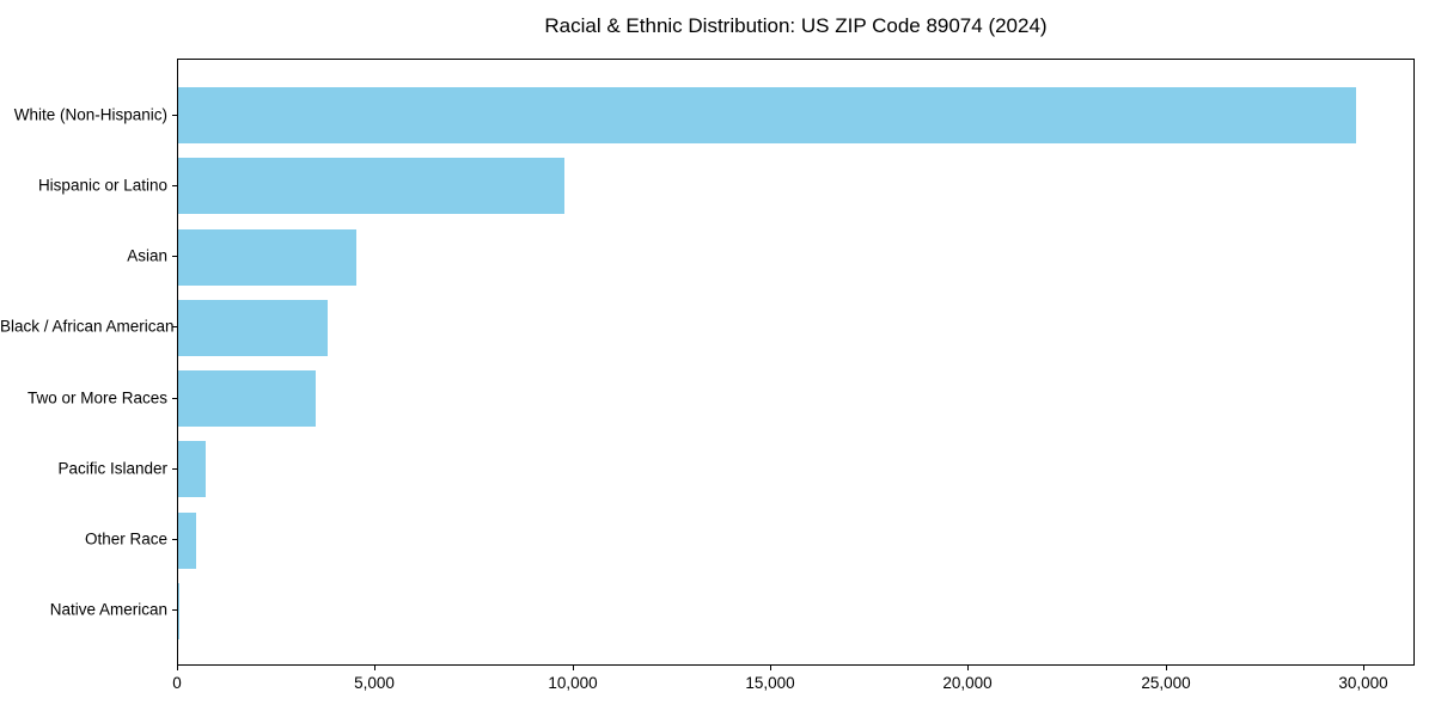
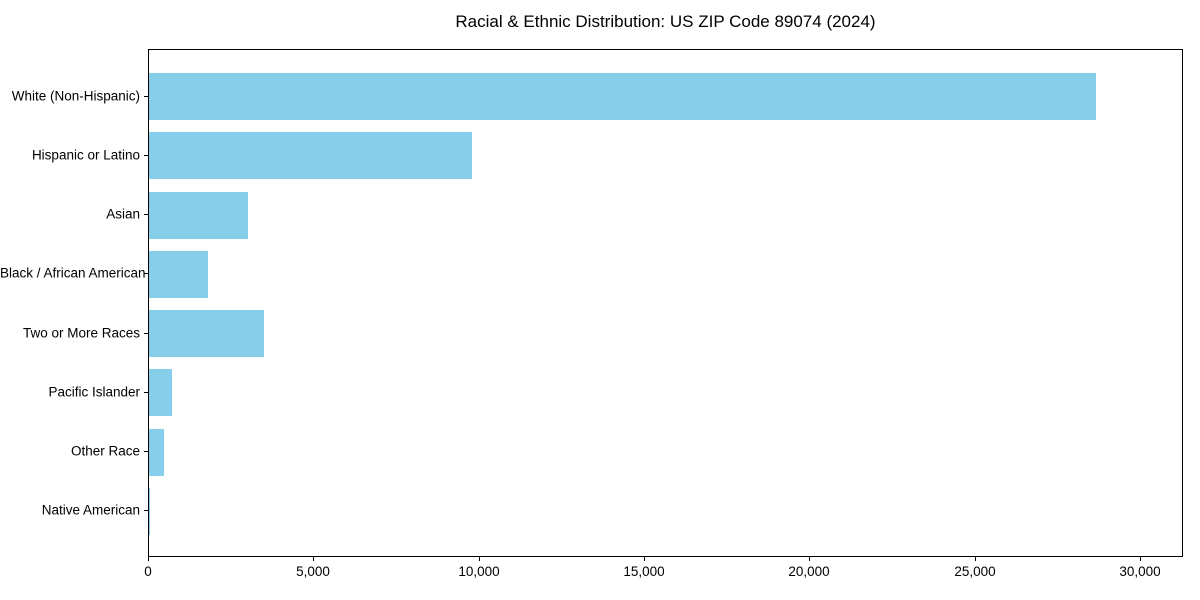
White (Non-Hispanic): 29800 -> 28700
Asian: 4500 -> 3000
Black / African American: 3800 -> 1800
